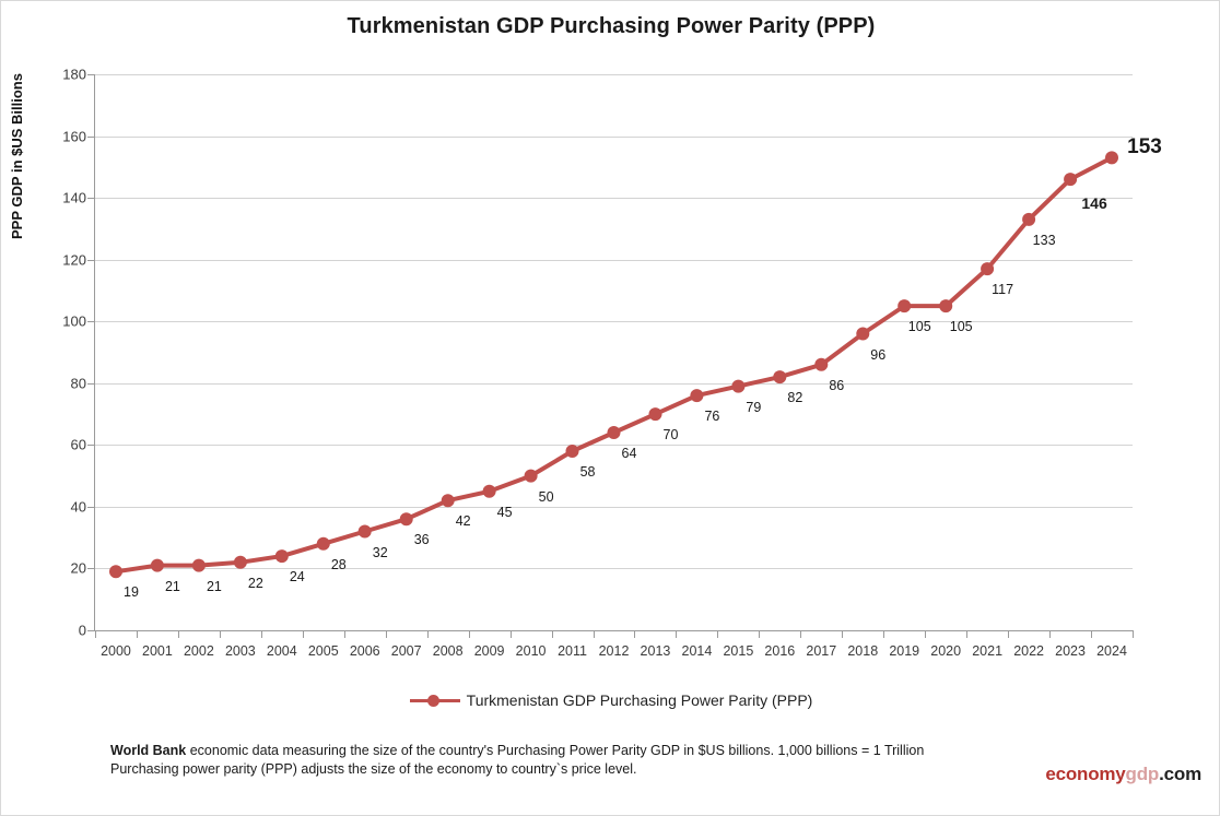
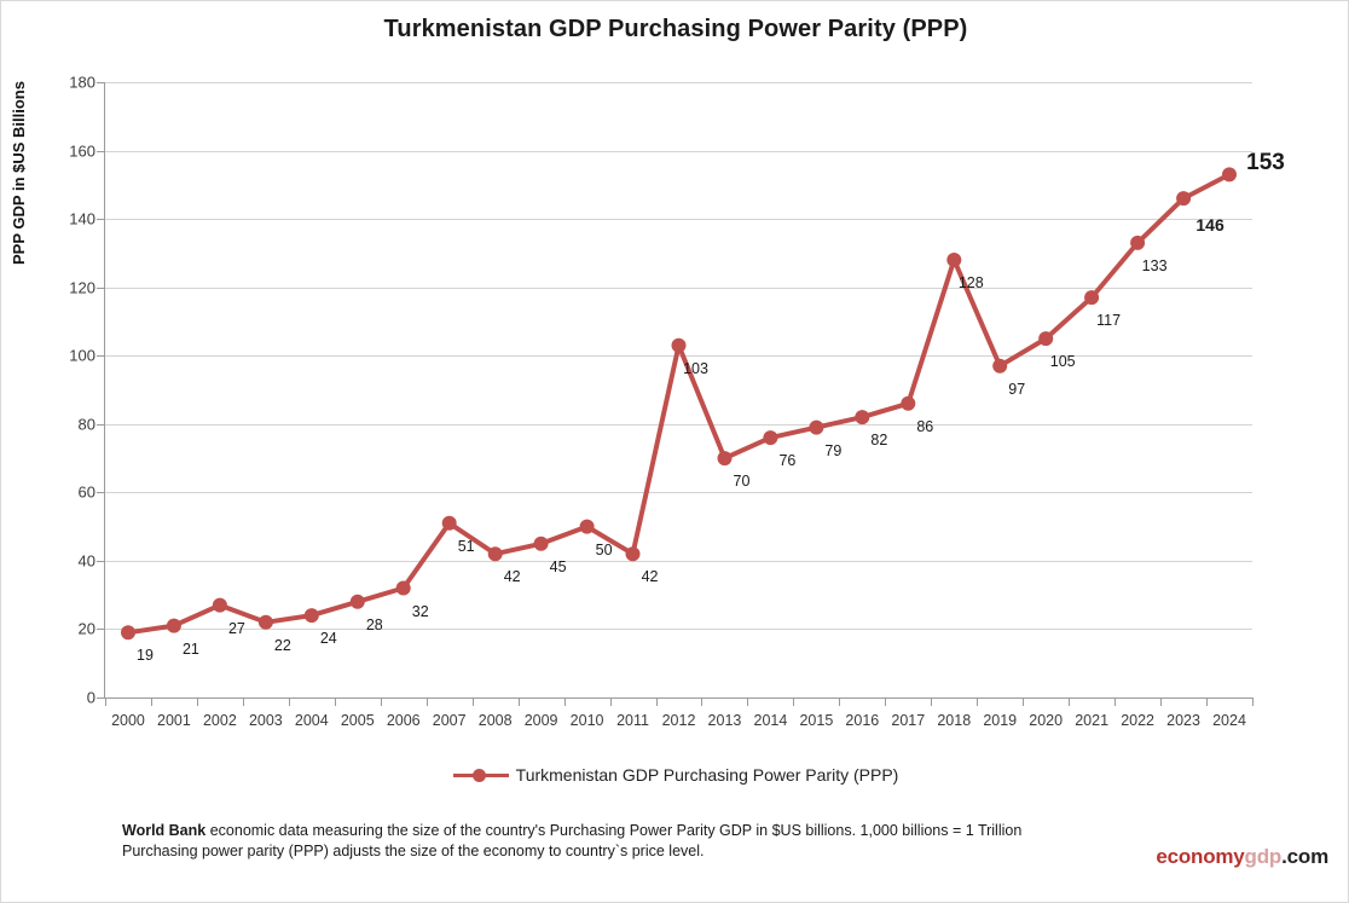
2002: 21 -> 27
2007: 36 -> 51
2011: 58 -> 42
2012: 64 -> 103
2018: 96 -> 128
2019: 105 -> 97
